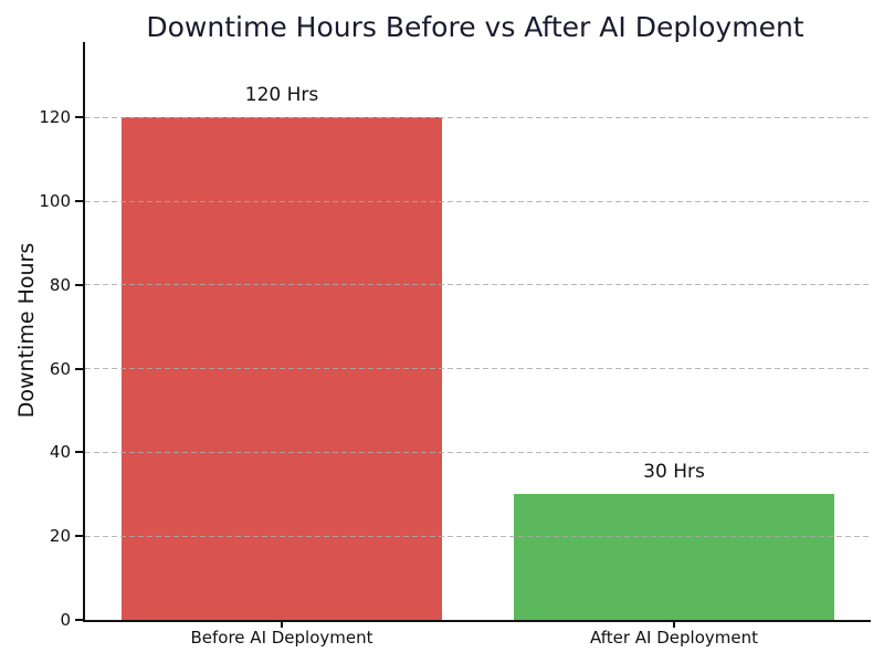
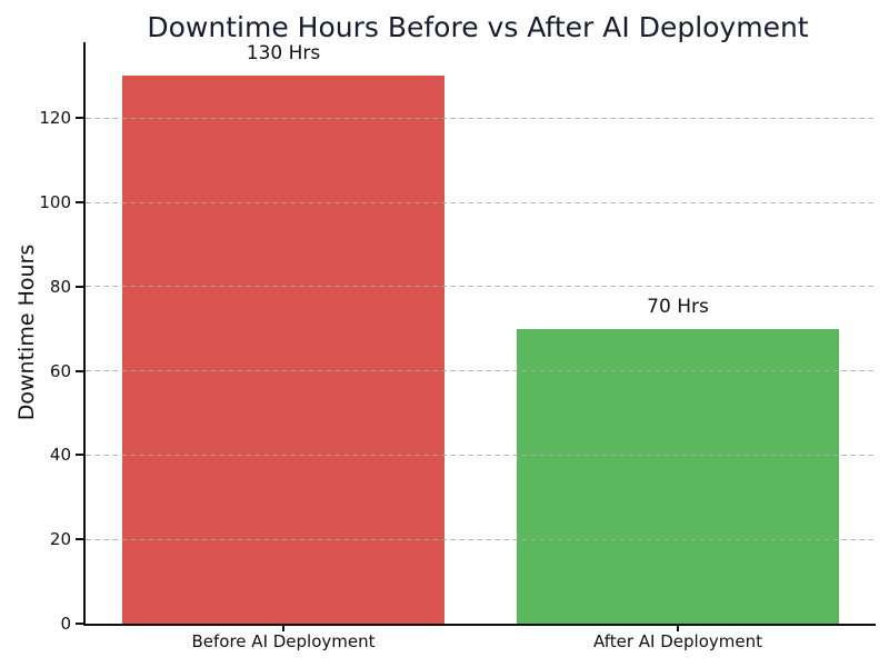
Before AI Deployment: 120 -> 130
After AI Deployment: 30 -> 70
